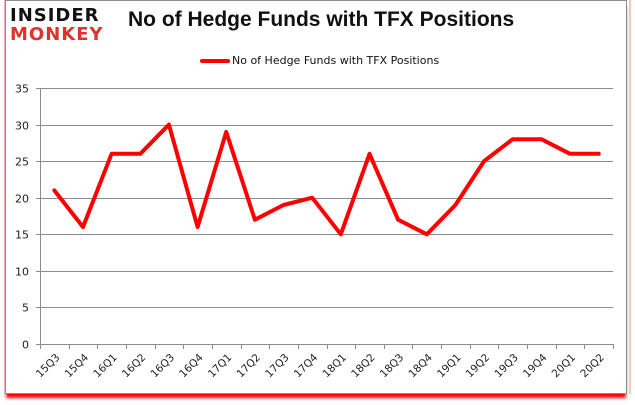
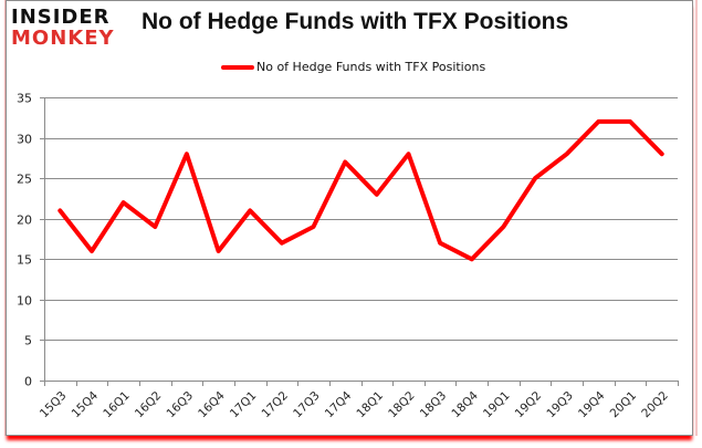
16Q1: 26 -> 22
16Q2: 26 -> 19
16Q3: 30 -> 28
17Q1: 29 -> 21
17Q4: 20 -> 27
18Q1: 15 -> 23
18Q2: 26 -> 28
19Q4: 28 -> 32
20Q1: 26 -> 32
20Q2: 26 -> 28
